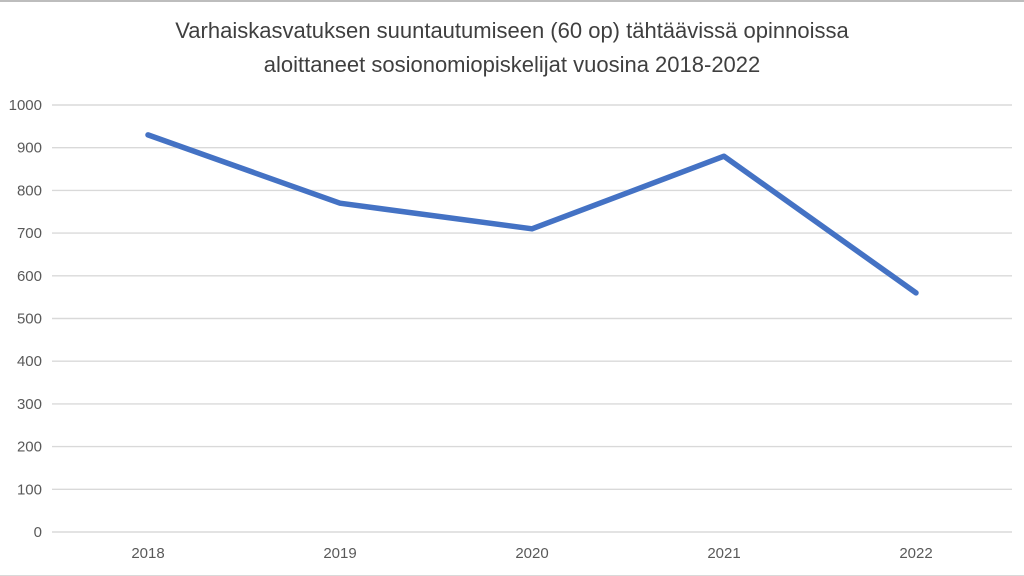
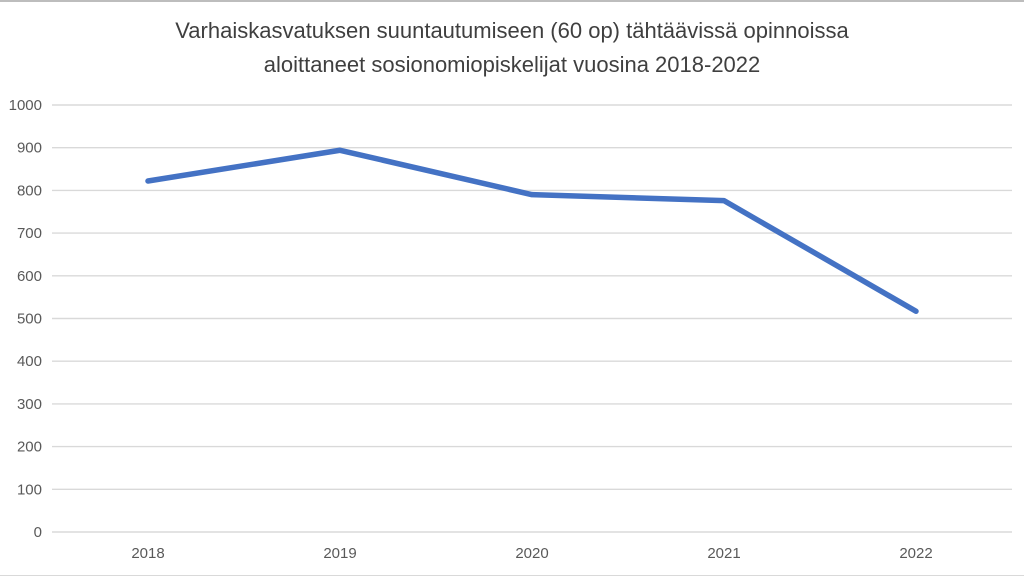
2018: 930 -> 820
2019: 770 -> 890
2020: 710 -> 790
2021: 880 -> 780
2022: 560 -> 520
